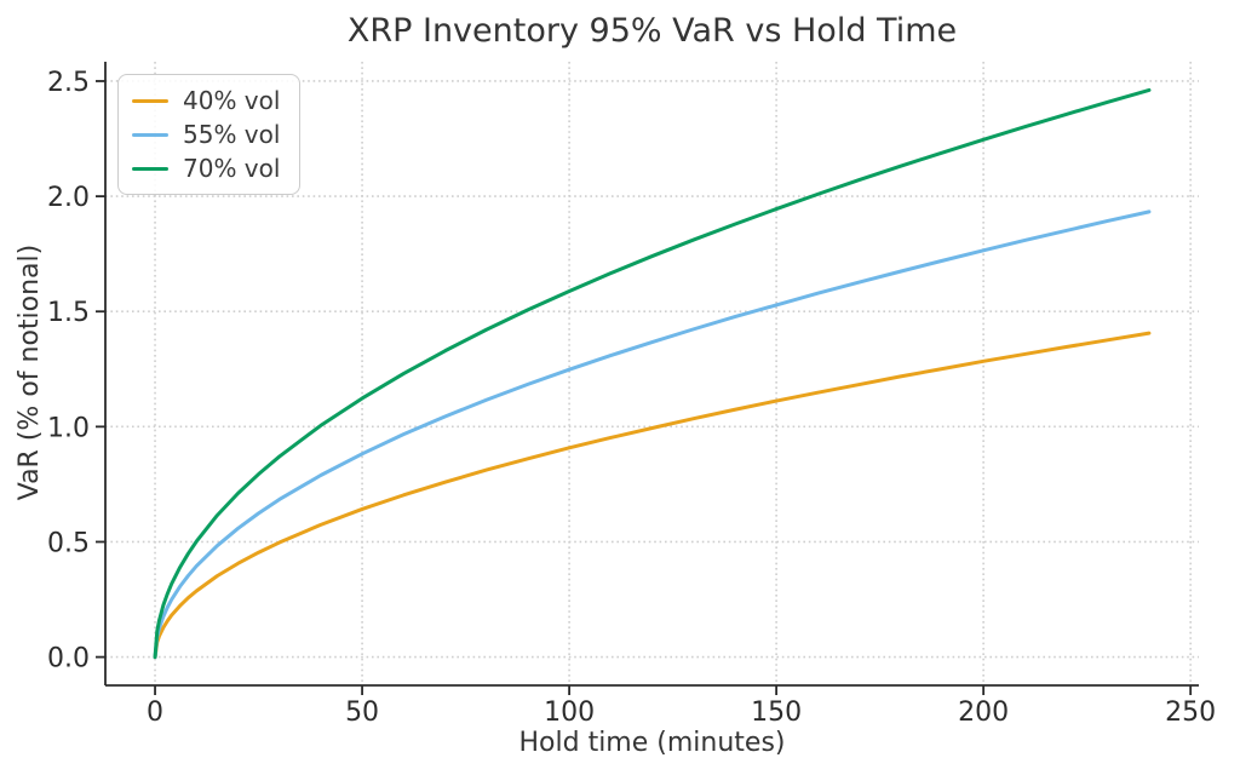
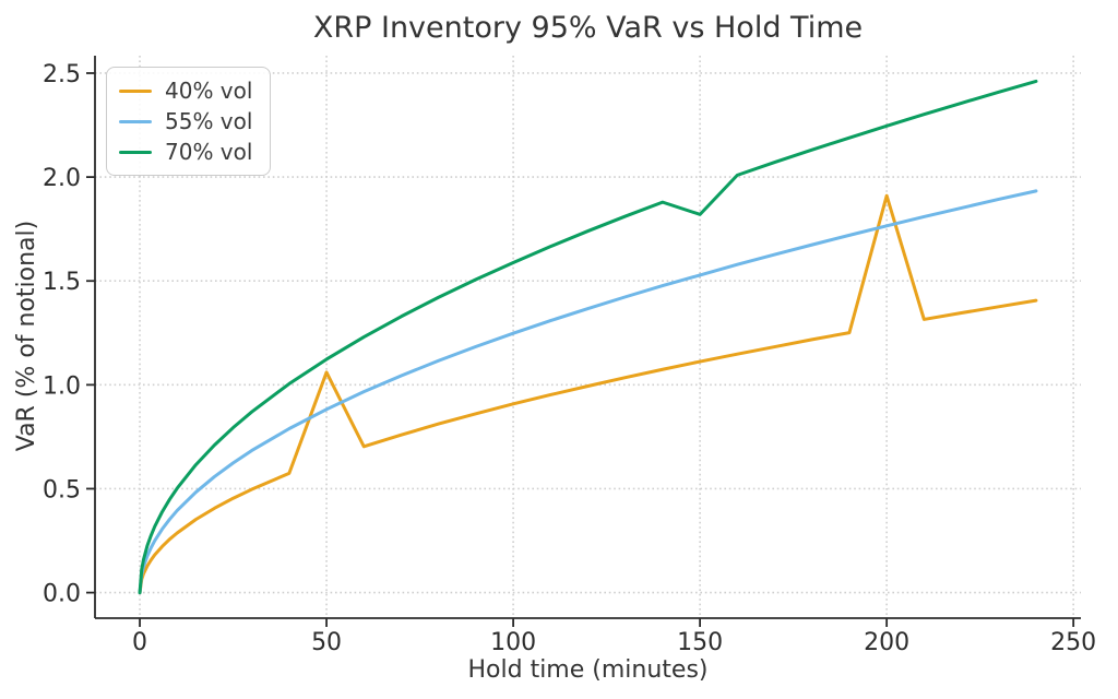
40% vol/50: 0.64 -> 1.06
70% vol/150: 1.95 -> 1.82
40% vol/200: 1.28 -> 1.91
